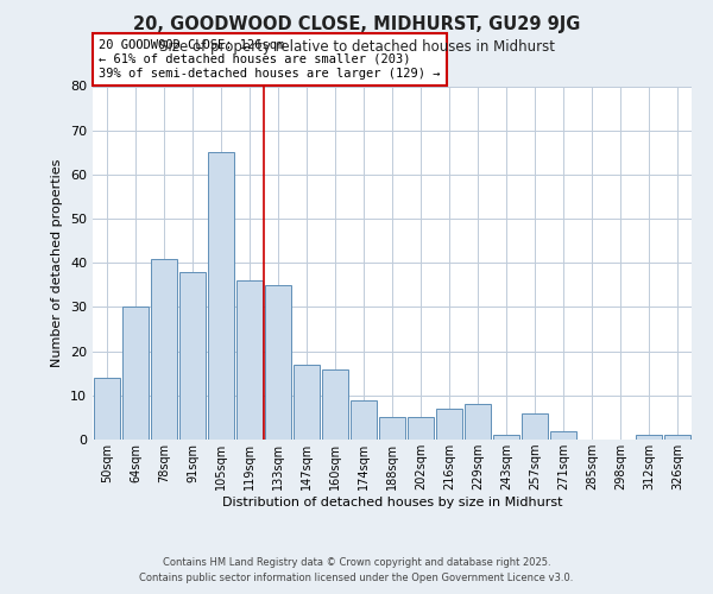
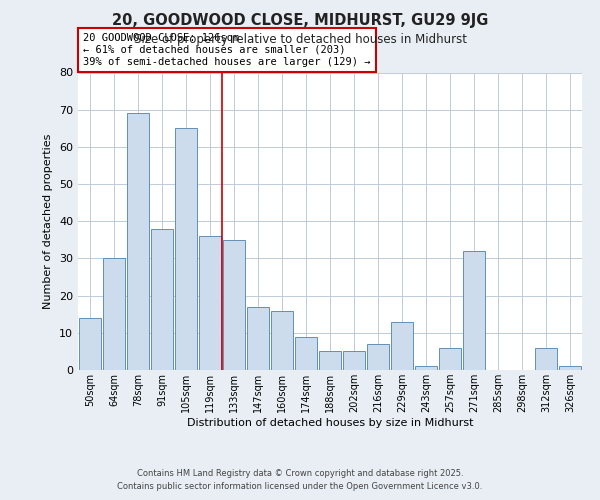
78sqm: 41 -> 69
229sqm: 8 -> 13
271sqm: 2 -> 32
312sqm: 1 -> 6
